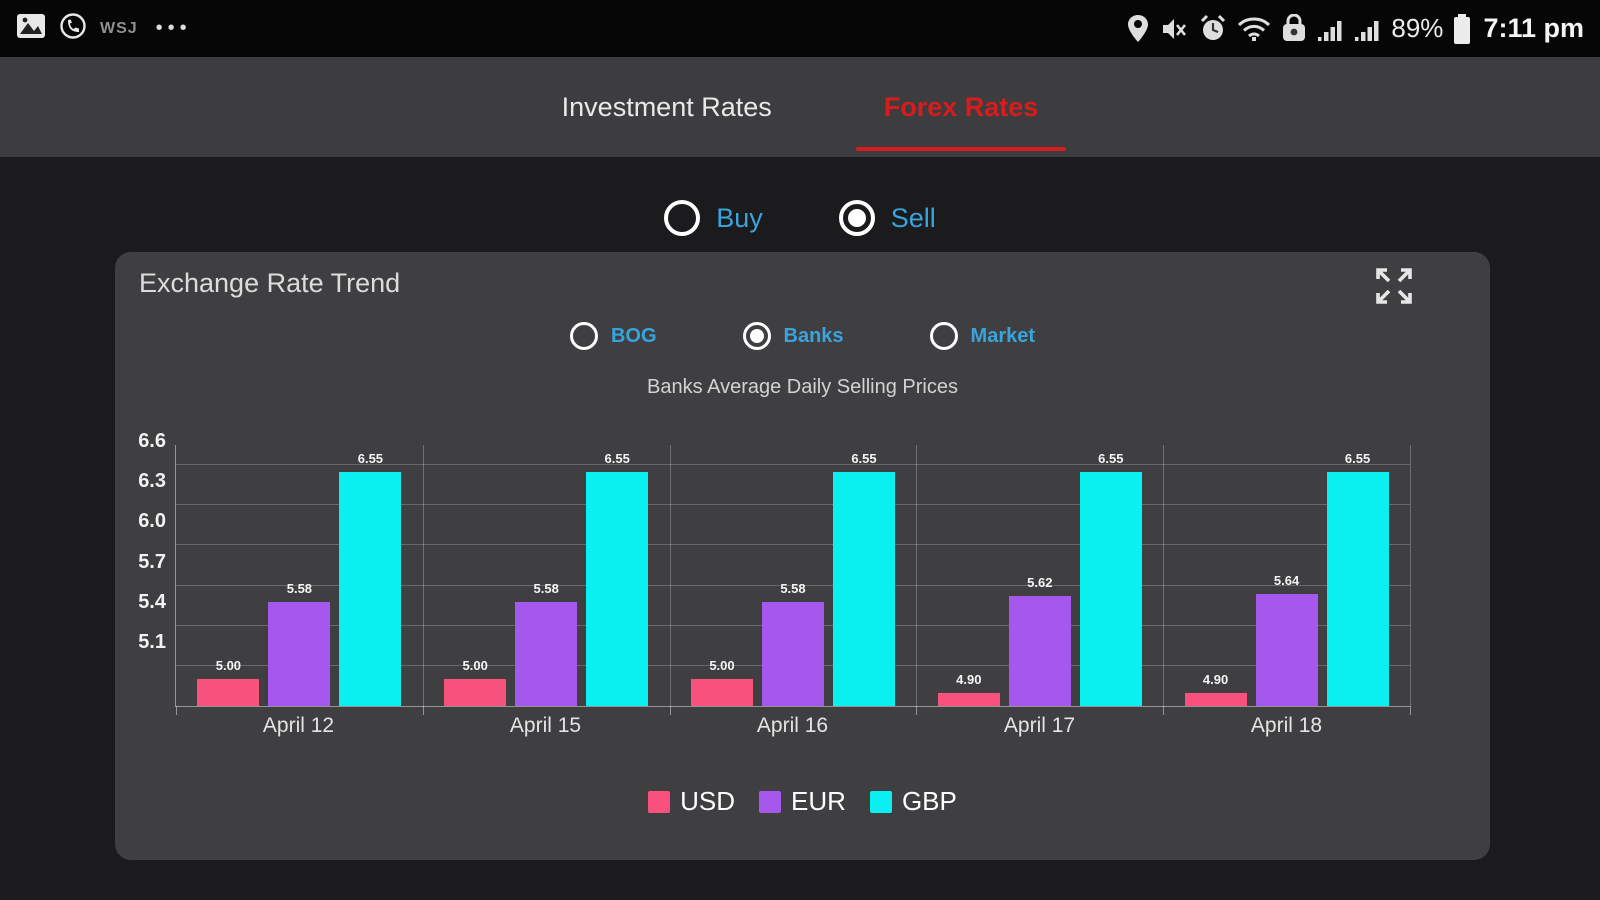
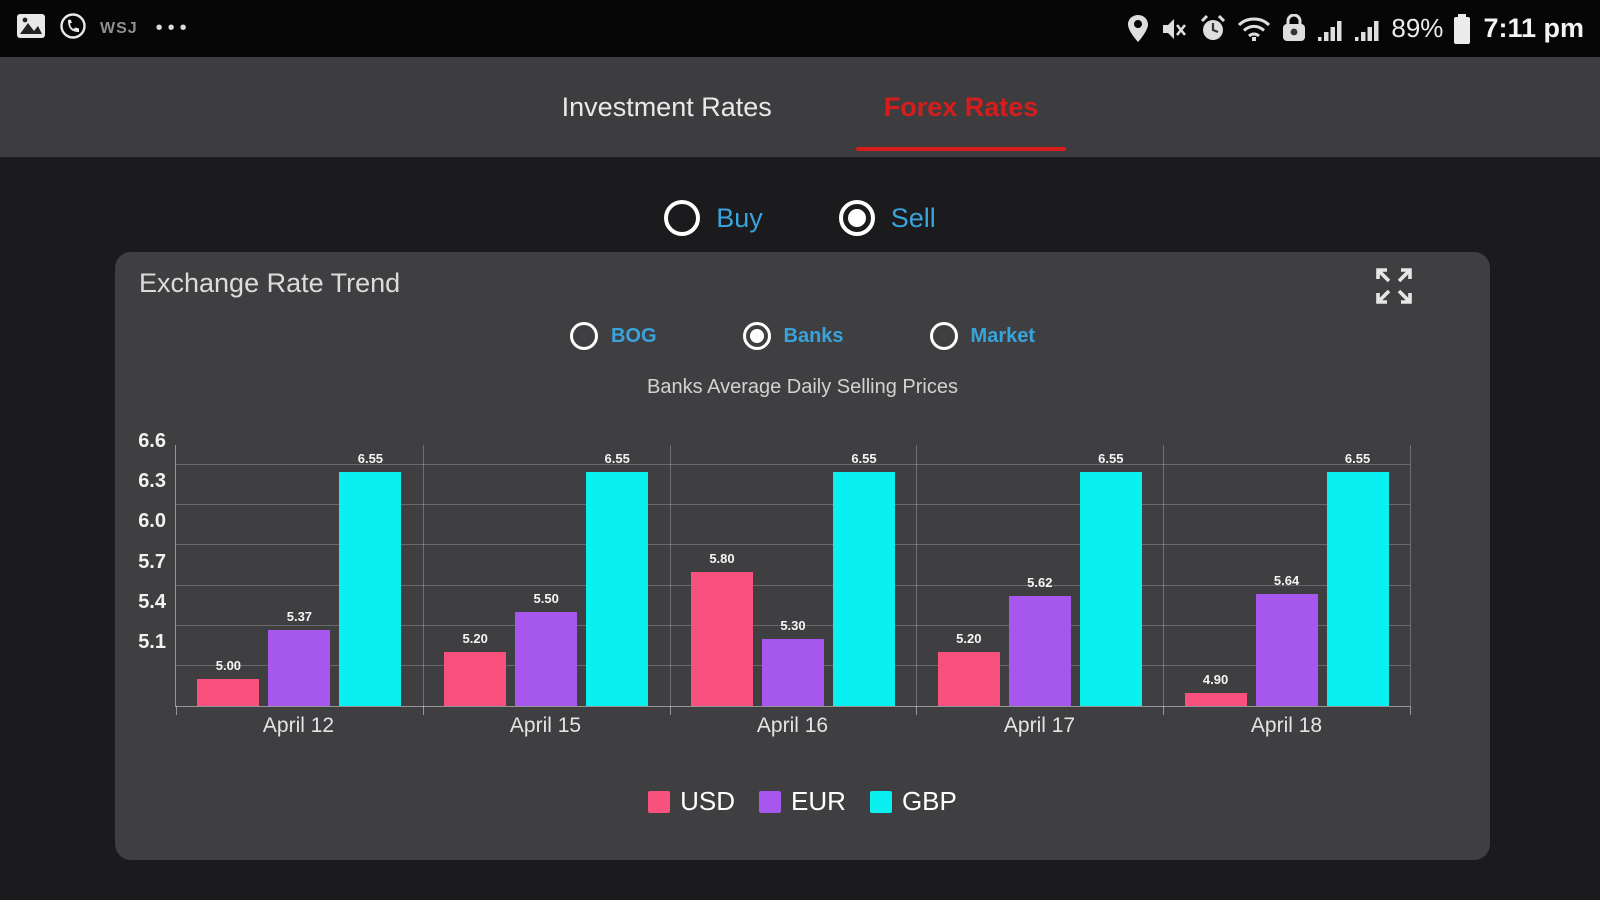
EUR/April 12: 5.58 -> 5.37
USD/April 15: 5.00 -> 5.20
EUR/April 15: 5.58 -> 5.50
USD/April 16: 5.00 -> 5.80
EUR/April 16: 5.58 -> 5.30
USD/April 17: 4.90 -> 5.20
